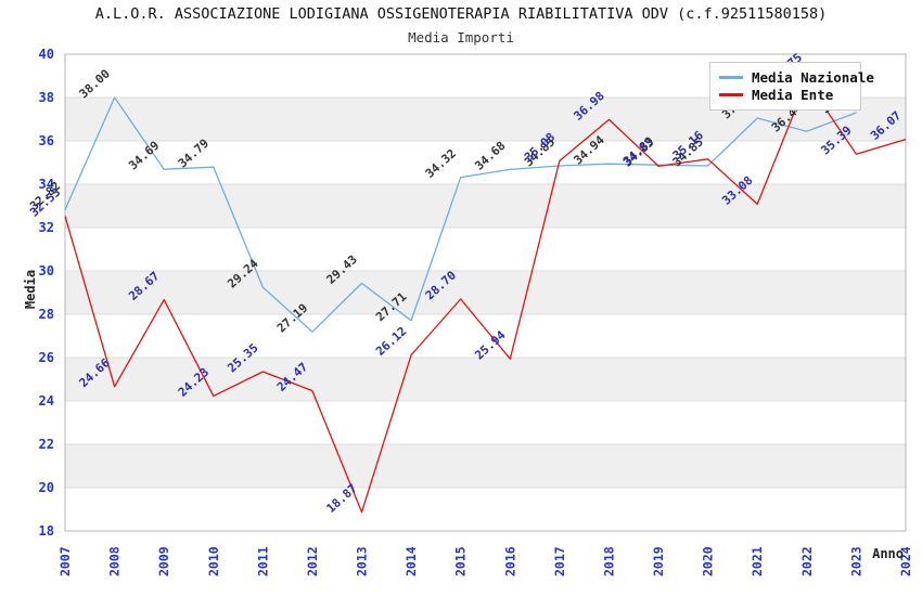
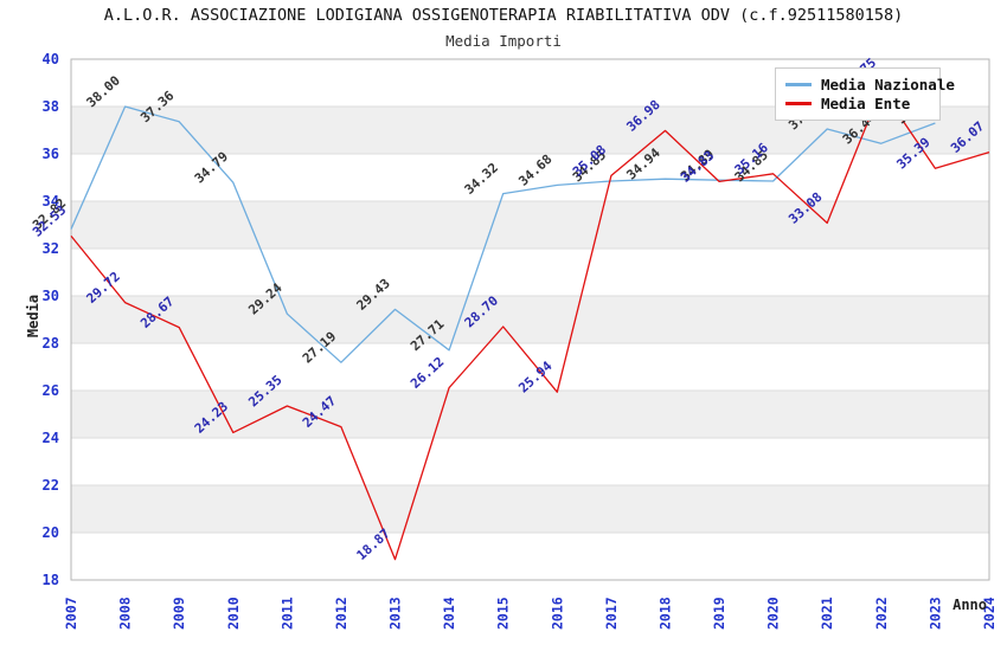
Media Ente/2008: 24.66 -> 29.72
Media Nazionale/2009: 34.69 -> 37.36
